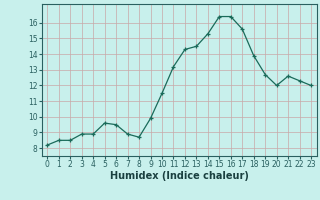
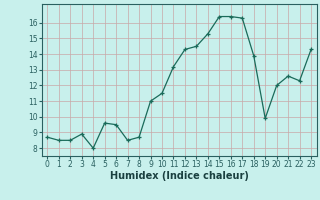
0: 8.2 -> 8.7
4: 8.9 -> 8.0
7: 8.9 -> 8.5
9: 9.9 -> 11.0
17: 15.6 -> 16.3
19: 12.7 -> 9.9
23: 12.0 -> 14.3
